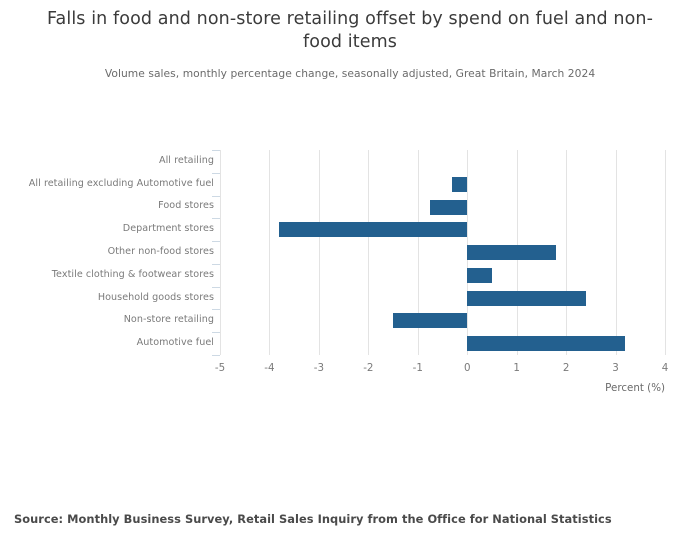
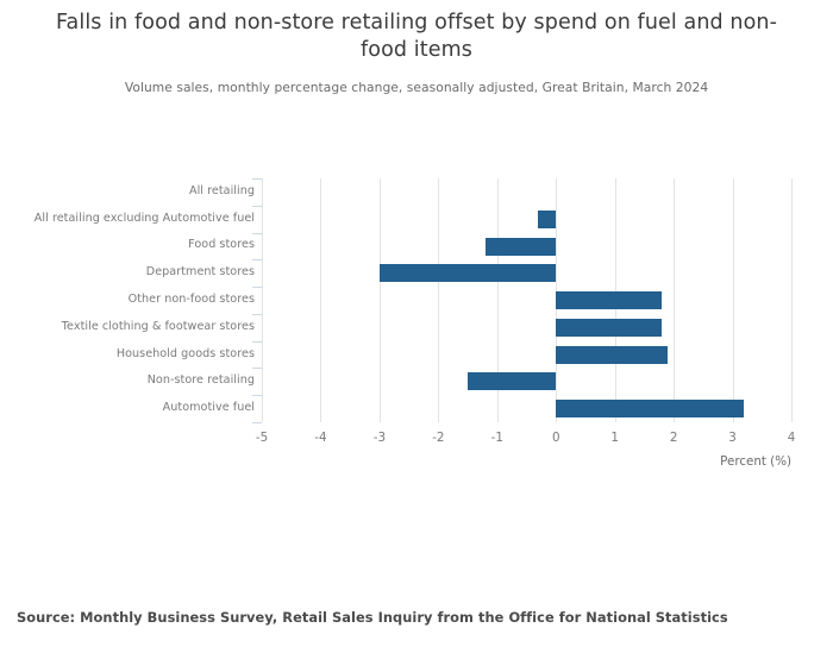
Food stores: -0.8 -> -1.2
Department stores: -3.8 -> -3.0
Textile clothing & footwear stores: 0.5 -> 1.8
Household goods stores: 2.4 -> 1.9
